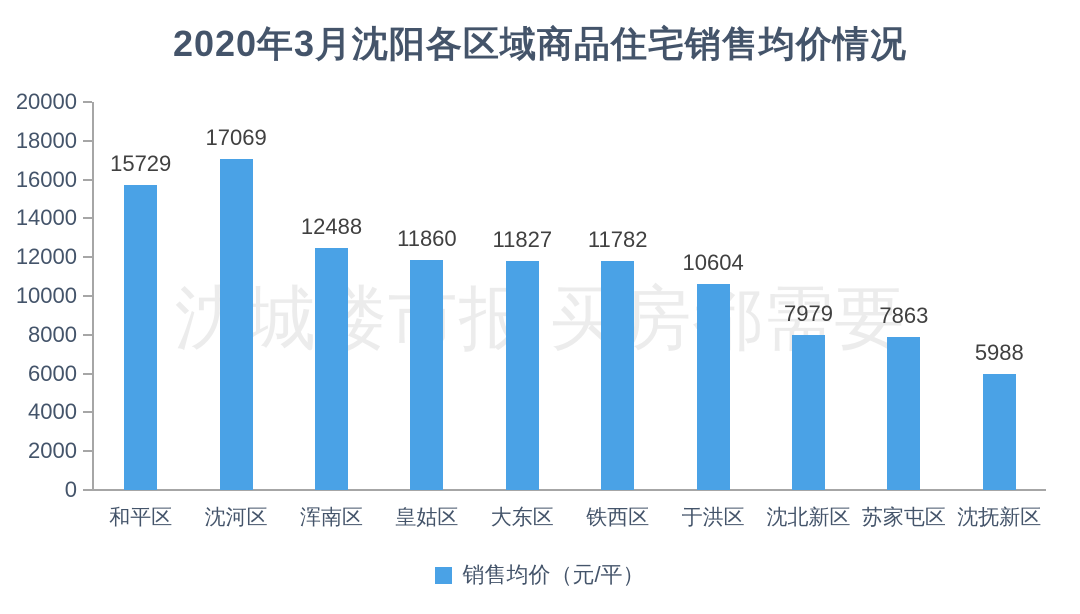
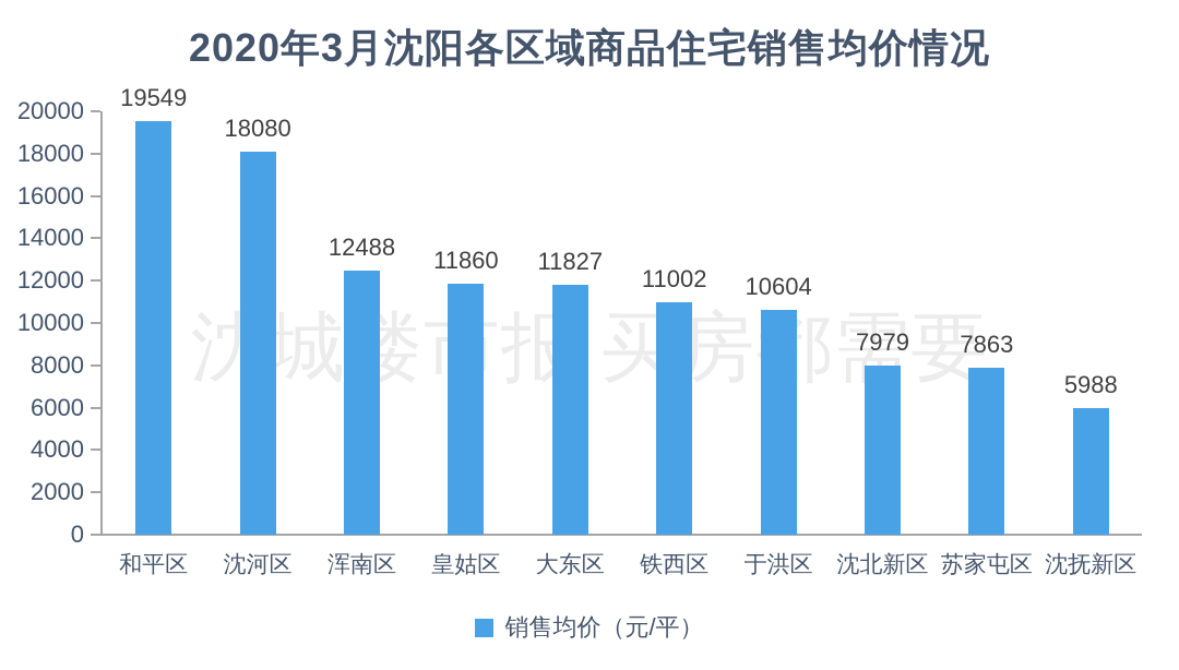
和平区: 15729 -> 19549
沈河区: 17069 -> 18080
铁西区: 11782 -> 11002
